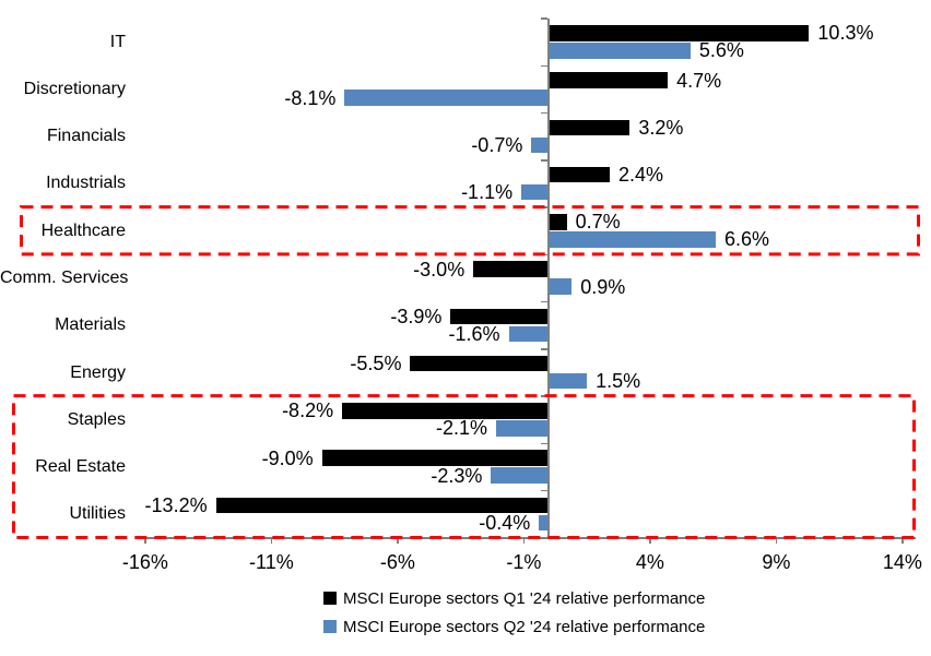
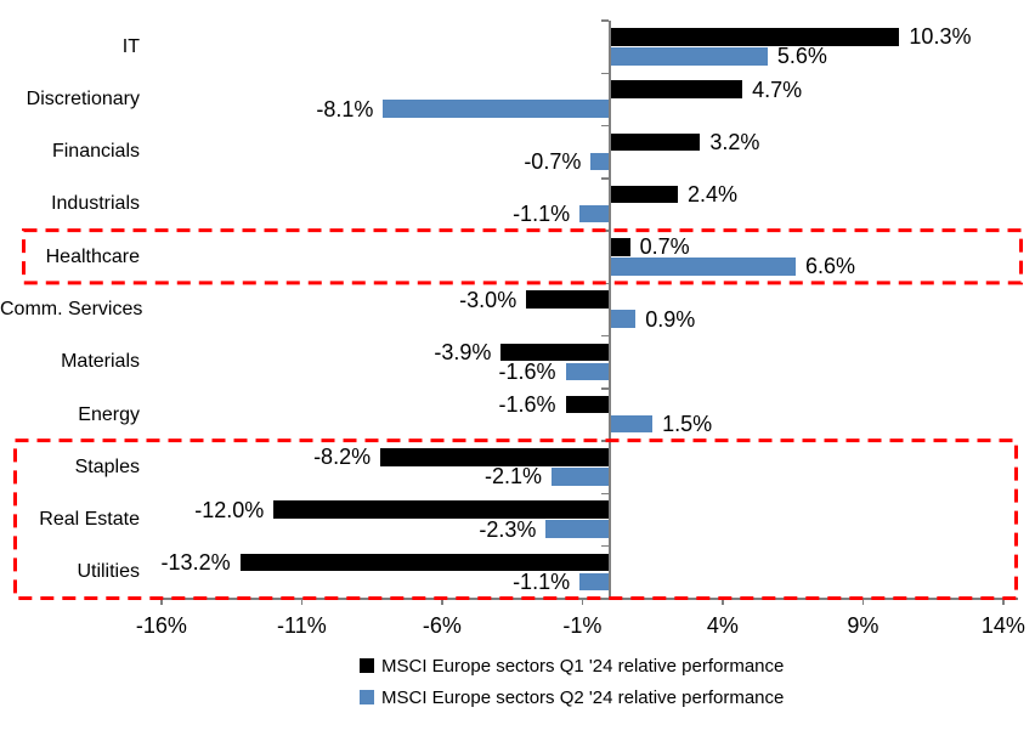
MSCI Europe sectors Q1 '24 relative performance/Energy: -5.5% -> -1.6%
MSCI Europe sectors Q1 '24 relative performance/Real Estate: -9.0% -> -12.0%
MSCI Europe sectors Q2 '24 relative performance/Utilities: -0.4% -> -1.1%
